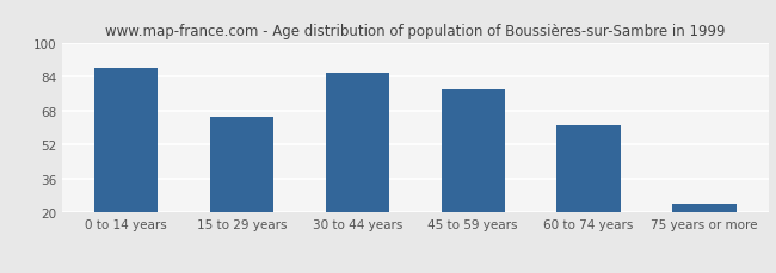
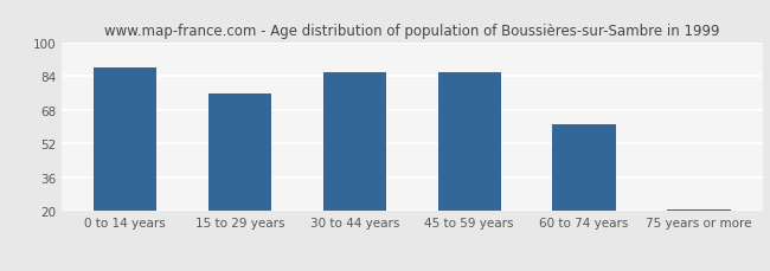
15 to 29 years: 65 -> 76
45 to 59 years: 78 -> 86
75 years or more: 24 -> 21
